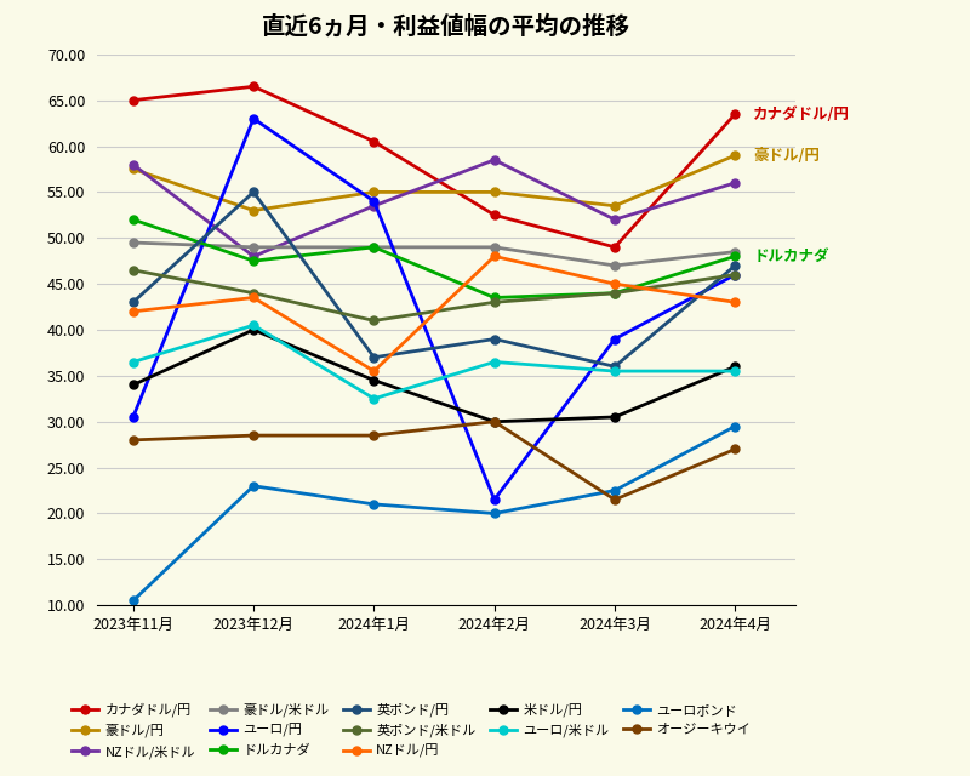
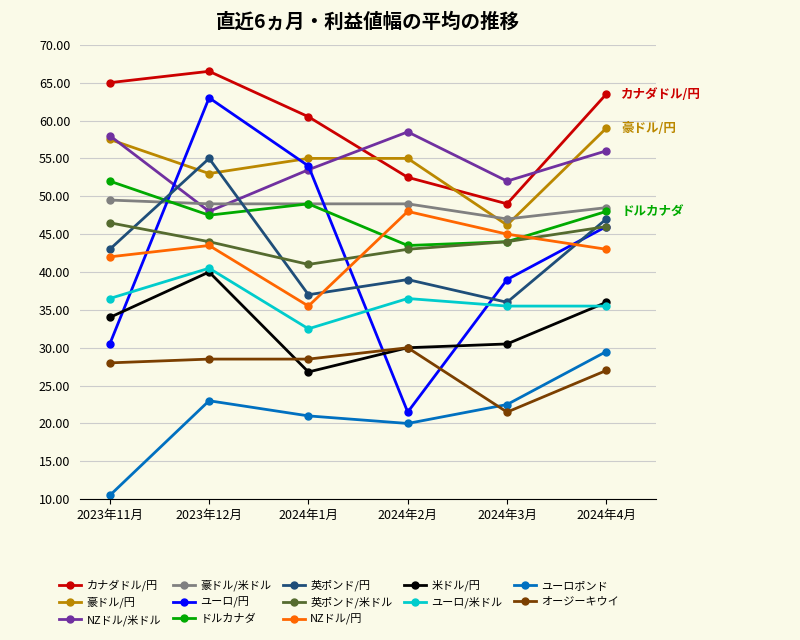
米ドル/円/2024年1月: 34.5 -> 26.8
豪ドル/円/2024年3月: 53.5 -> 46.2
